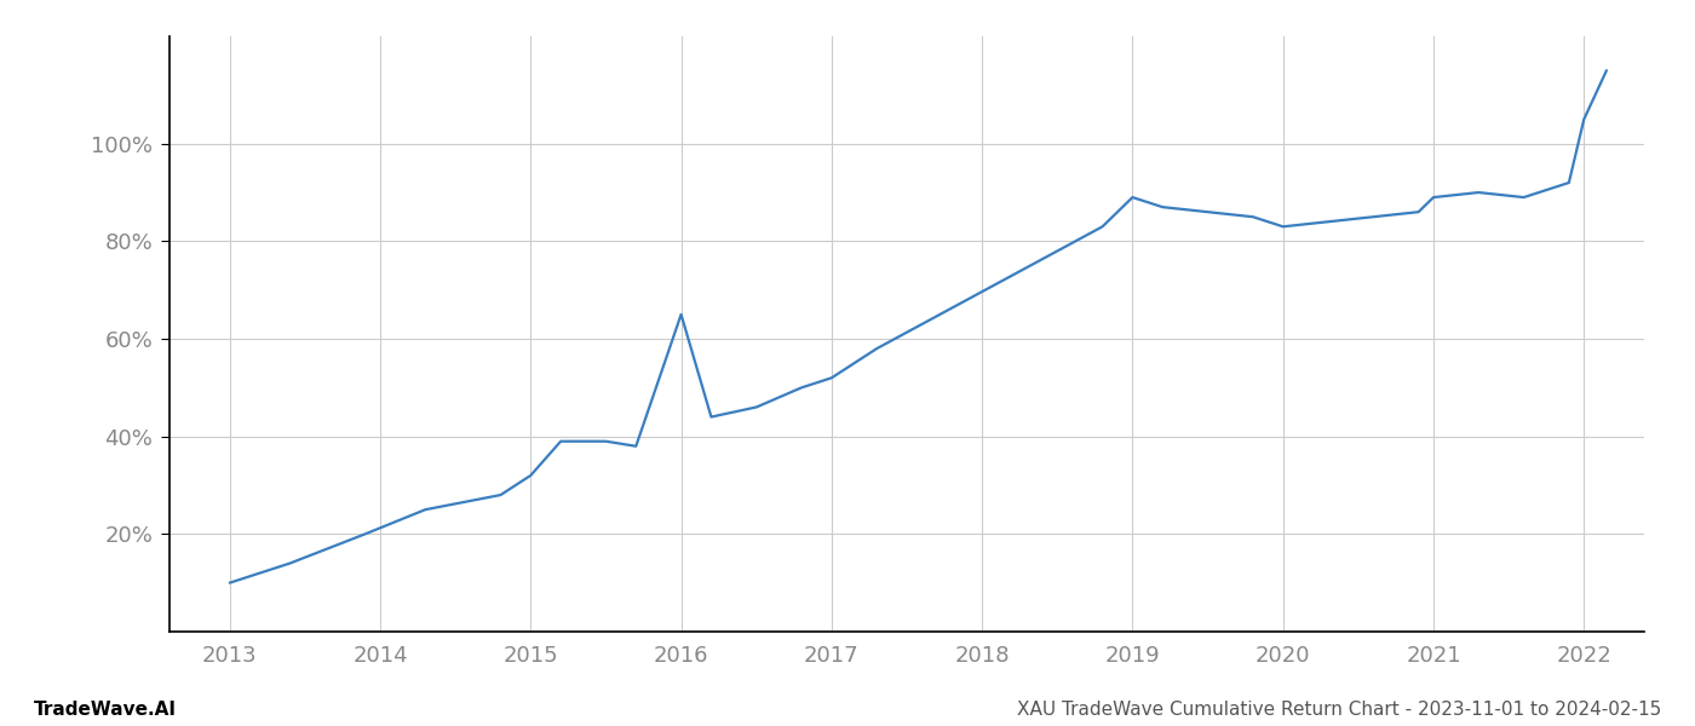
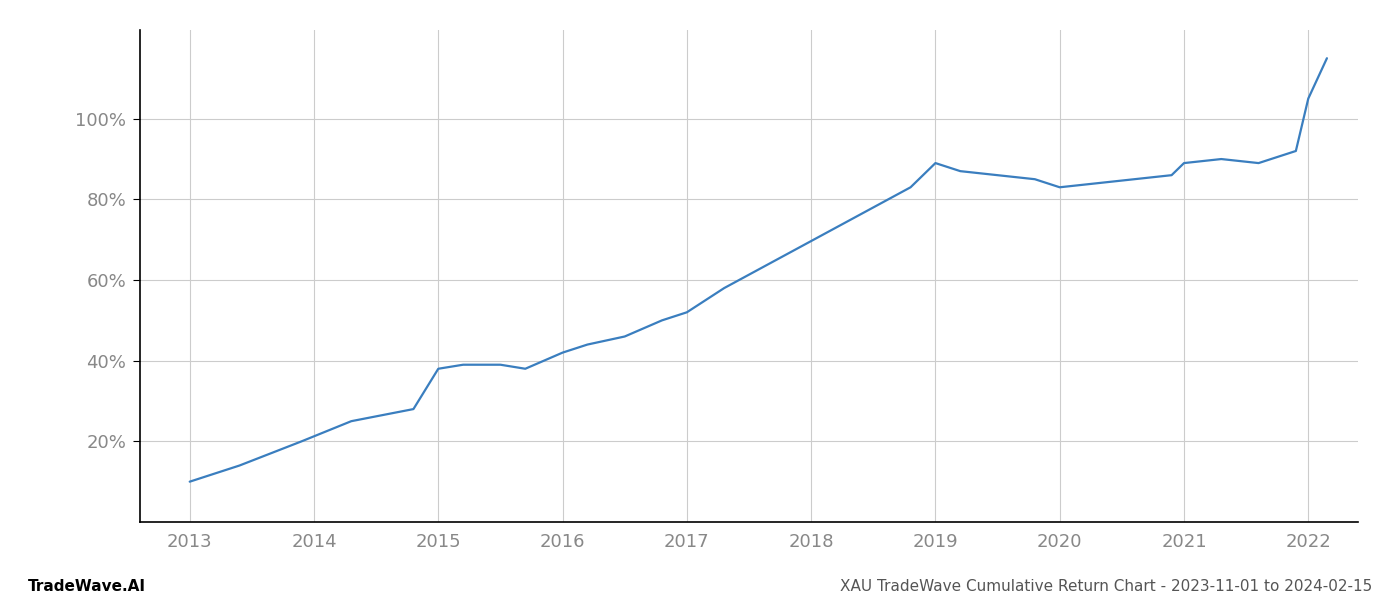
2015: 32% -> 38%
2016: 65% -> 42%
